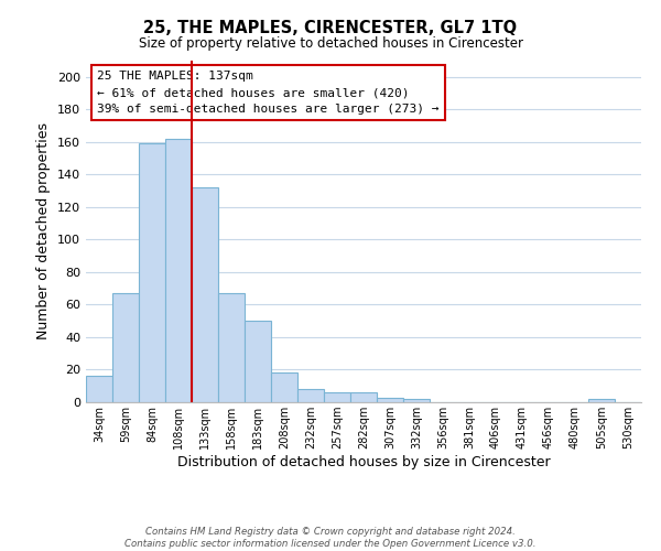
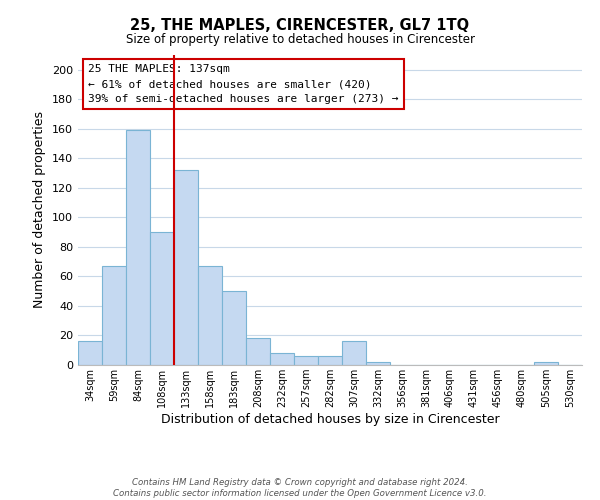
108sqm: 162 -> 90
307sqm: 3 -> 16
